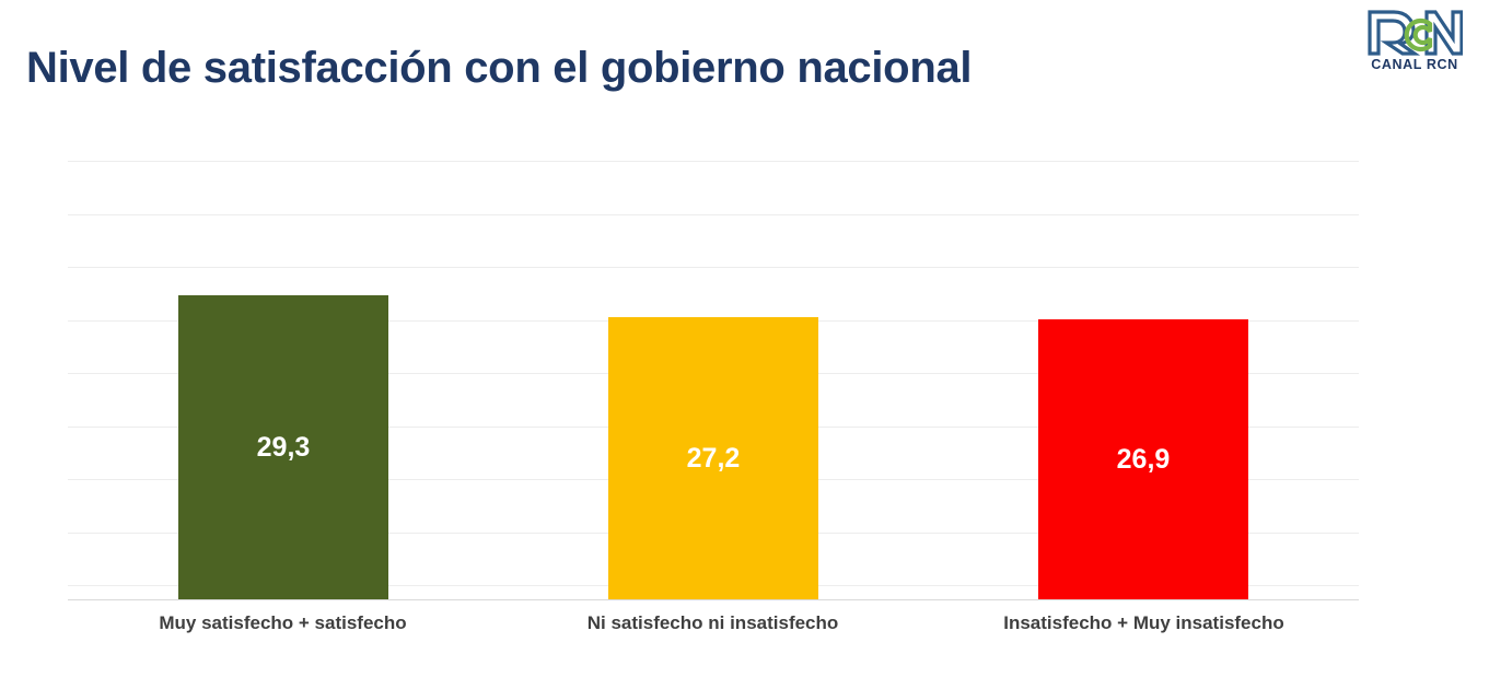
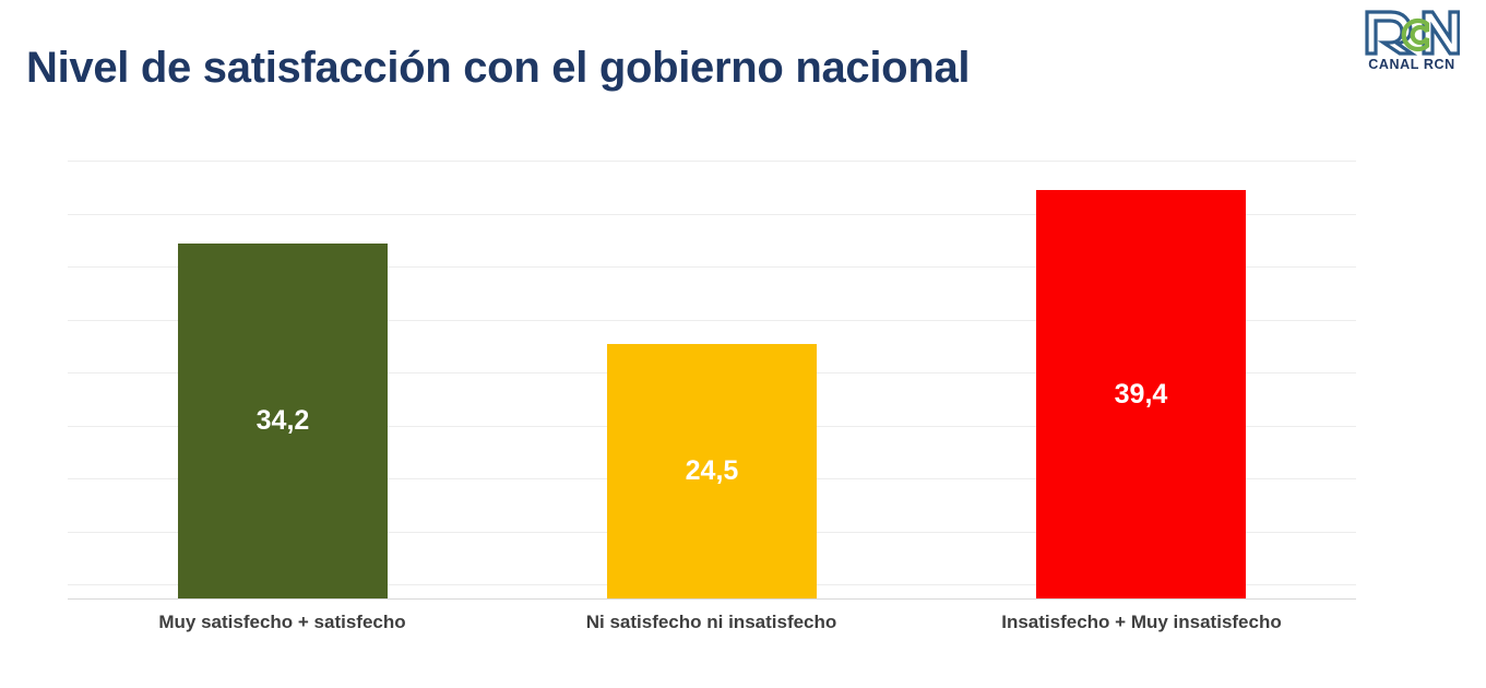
Muy satisfecho + satisfecho: 29,3 -> 34,2
Ni satisfecho ni insatisfecho: 27,2 -> 24,5
Insatisfecho + Muy insatisfecho: 26,9 -> 39,4
